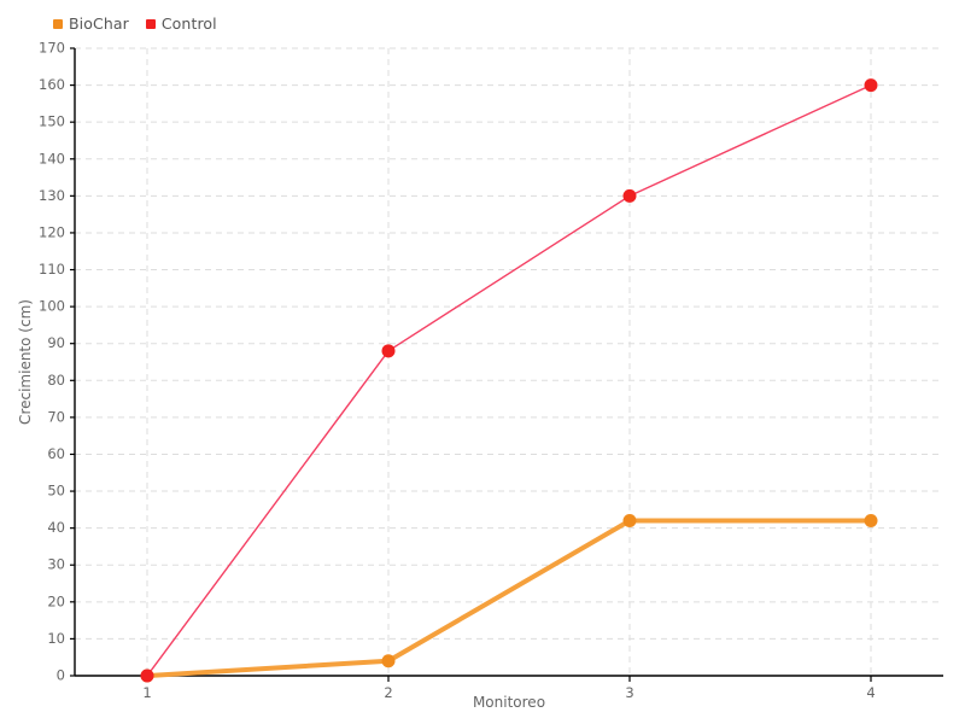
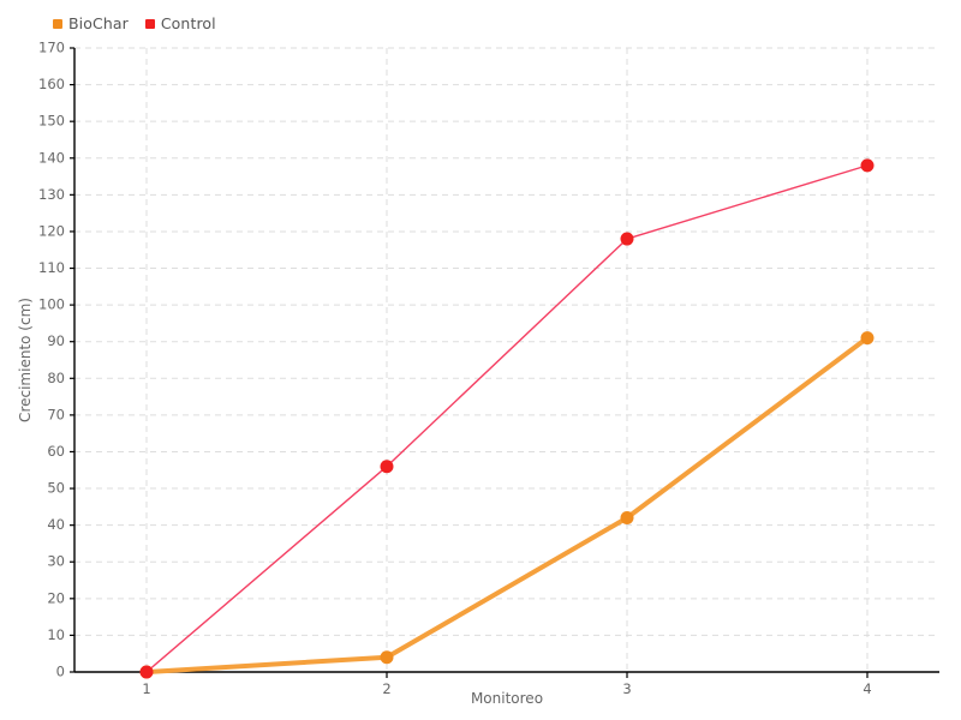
Control/2: 88 -> 56
Control/3: 130 -> 118
BioChar/4: 42 -> 91
Control/4: 160 -> 138
